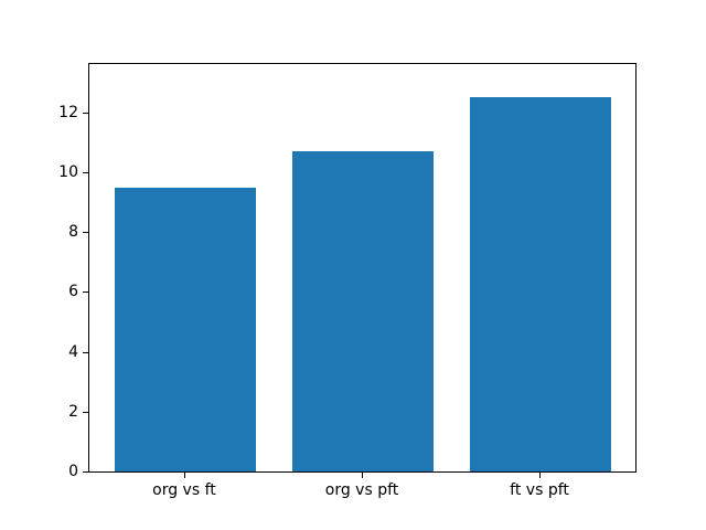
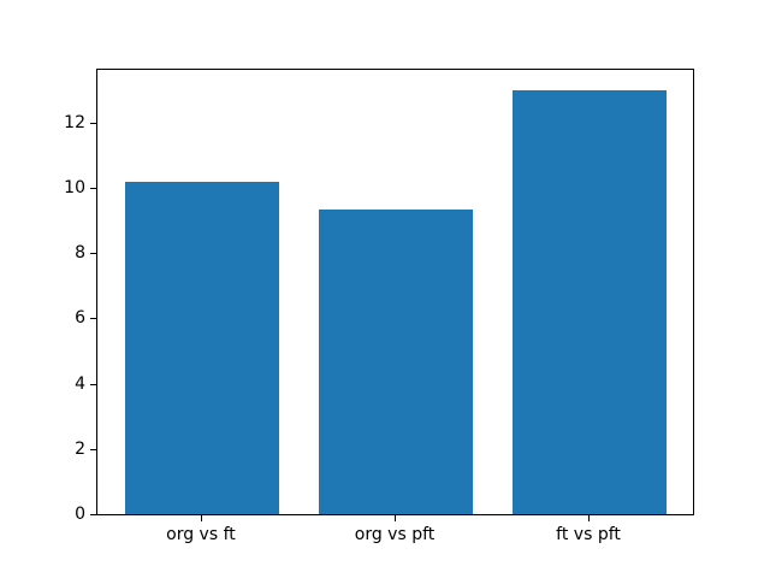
org vs ft: 9.5 -> 10.2
org vs pft: 10.7 -> 9.3
ft vs pft: 12.5 -> 13.0
